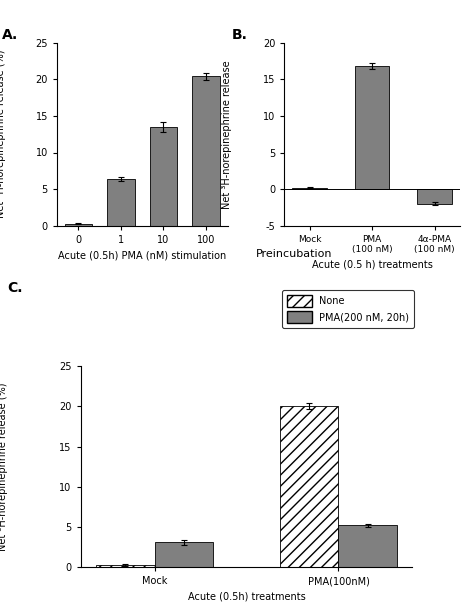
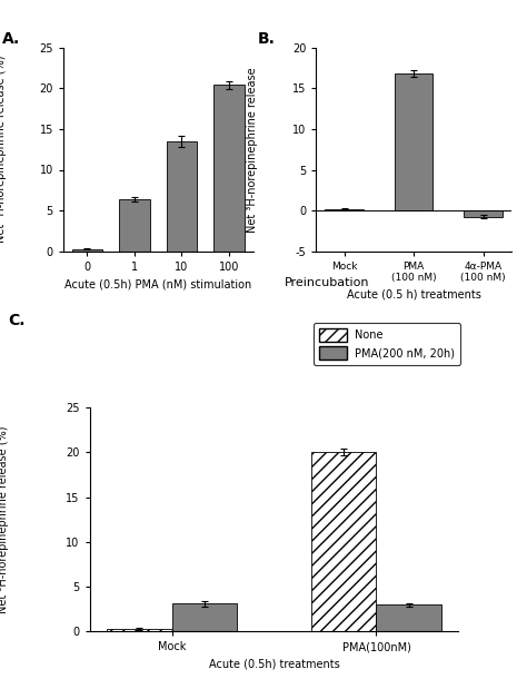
4α-PMA (100 nM): -2.0 -> -0.8
PMA(200 nM, 20h)/PMA(100nM): 5.2 -> 3.0
